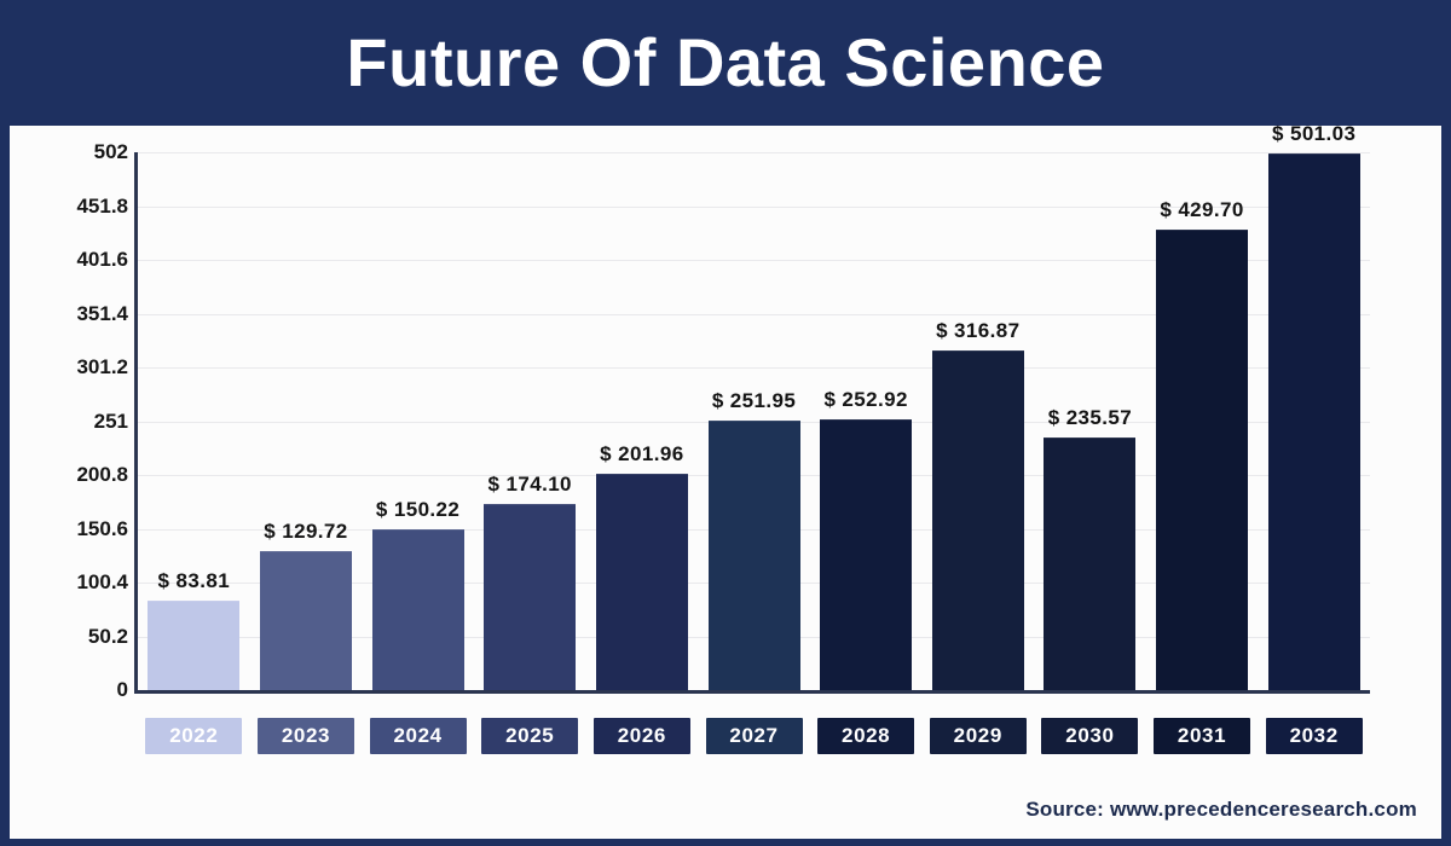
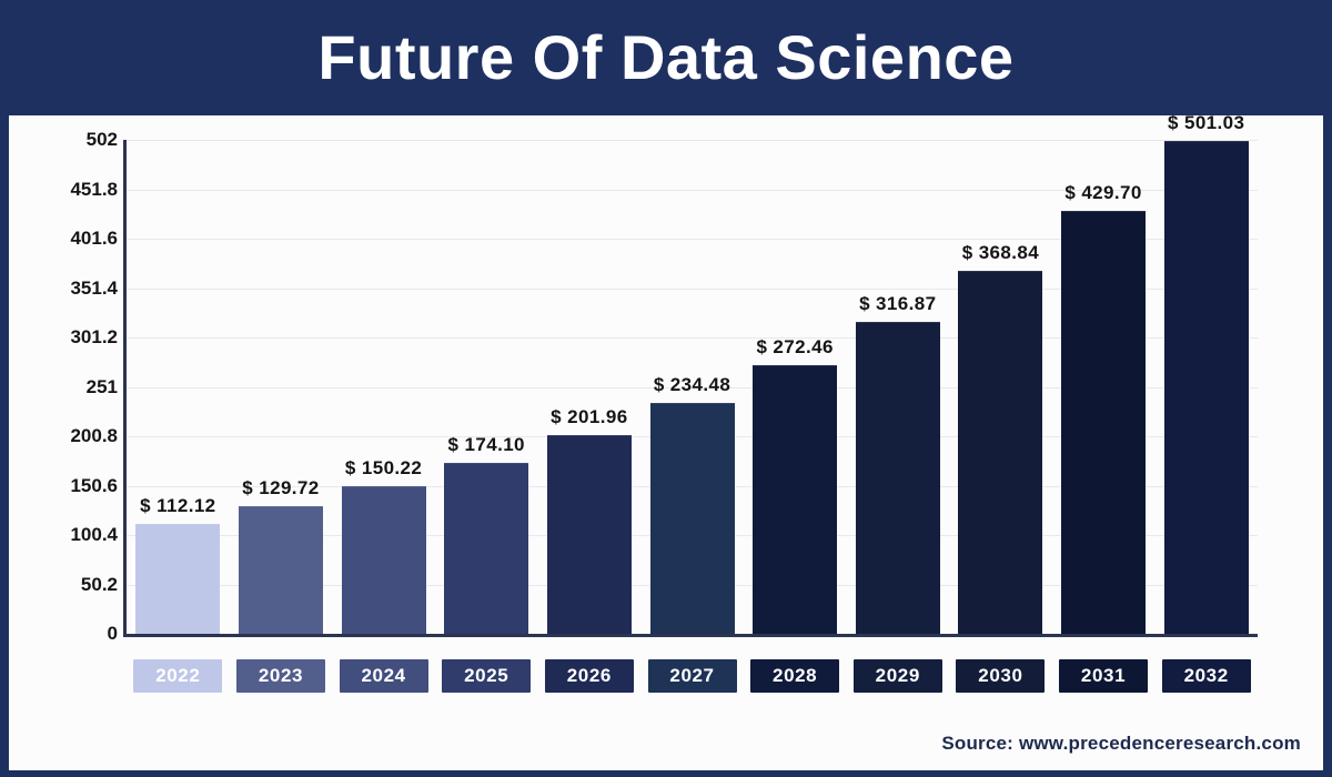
2022: 83.81 -> 112.12
2027: 251.95 -> 234.48
2028: 252.92 -> 272.46
2030: 235.57 -> 368.84
